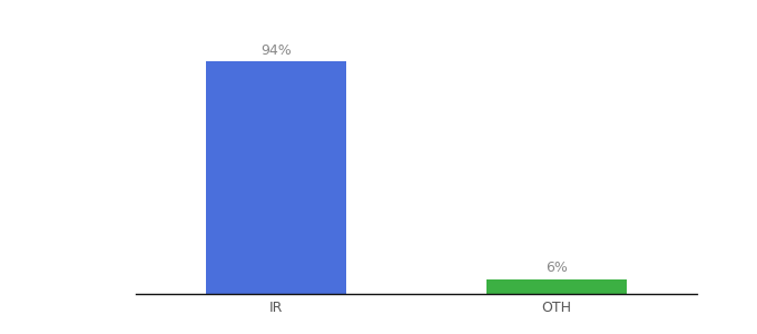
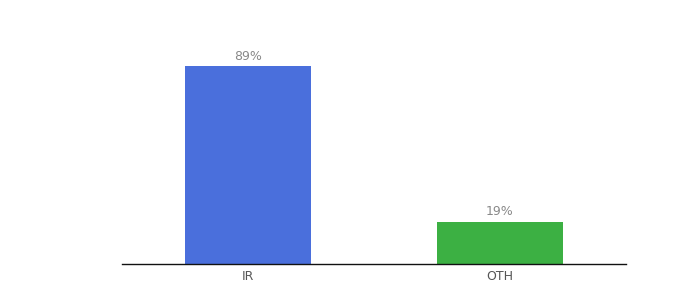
IR: 94% -> 89%
OTH: 6% -> 19%
